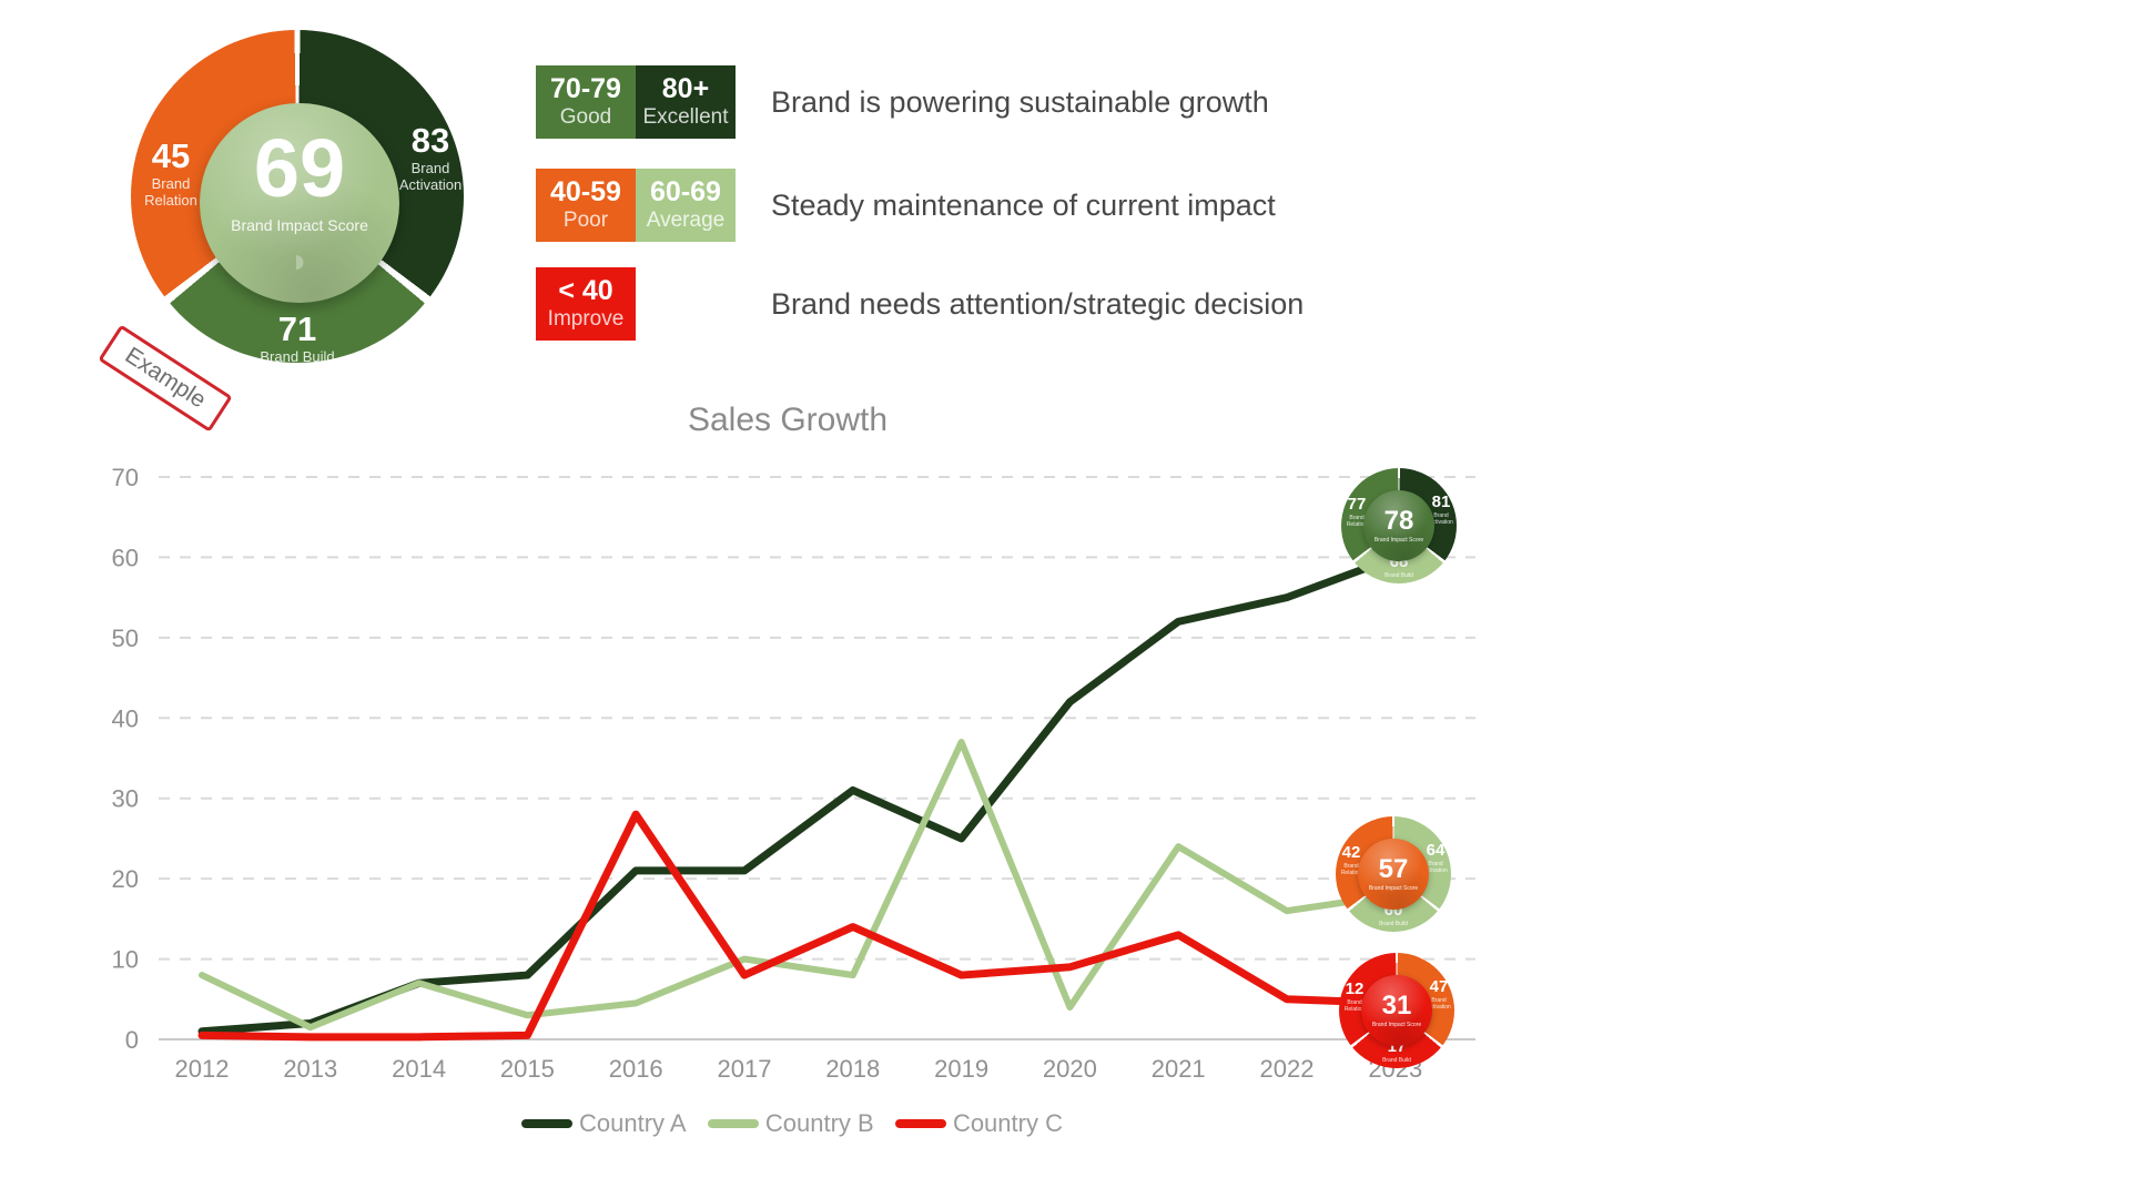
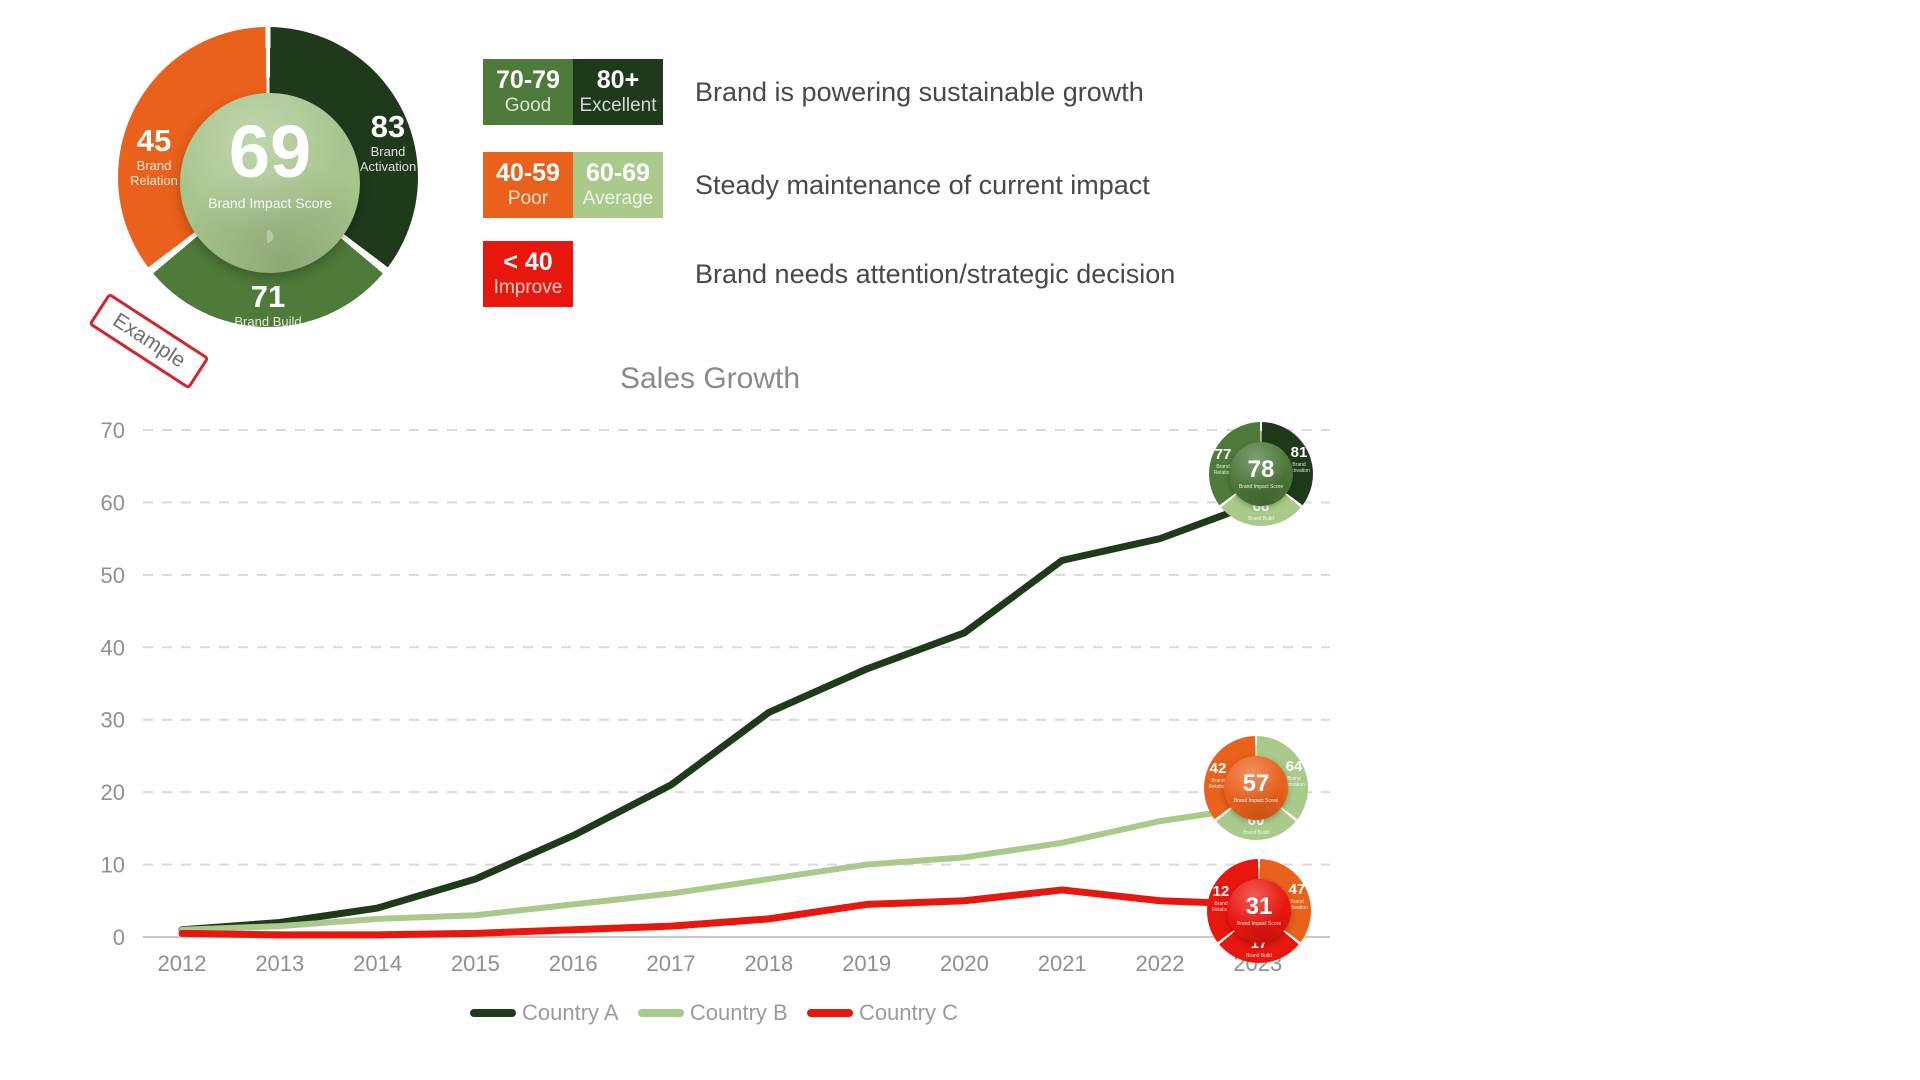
Country B/2012: 8 -> 1
Country A/2014: 7 -> 4
Country B/2014: 7 -> 2
Country A/2016: 21 -> 14
Country C/2016: 28 -> 1
Country B/2017: 10 -> 6
Country C/2017: 8 -> 2
Country C/2018: 14 -> 2
Country A/2019: 25 -> 37
Country B/2019: 37 -> 10
Country C/2019: 8 -> 4
Country B/2020: 4 -> 11
Country C/2020: 9 -> 5
Country B/2021: 24 -> 13
Country C/2021: 13 -> 6
